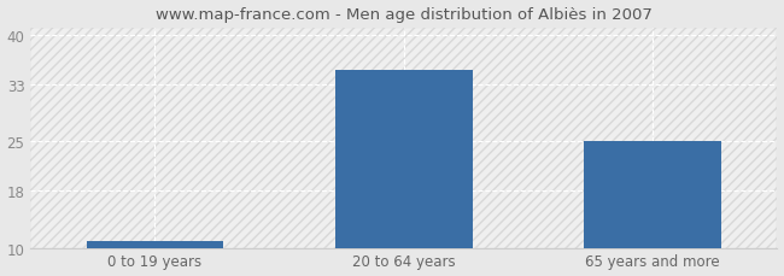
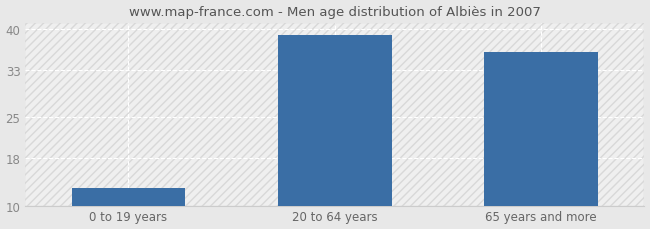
0 to 19 years: 11 -> 13
20 to 64 years: 35 -> 39
65 years and more: 25 -> 36
